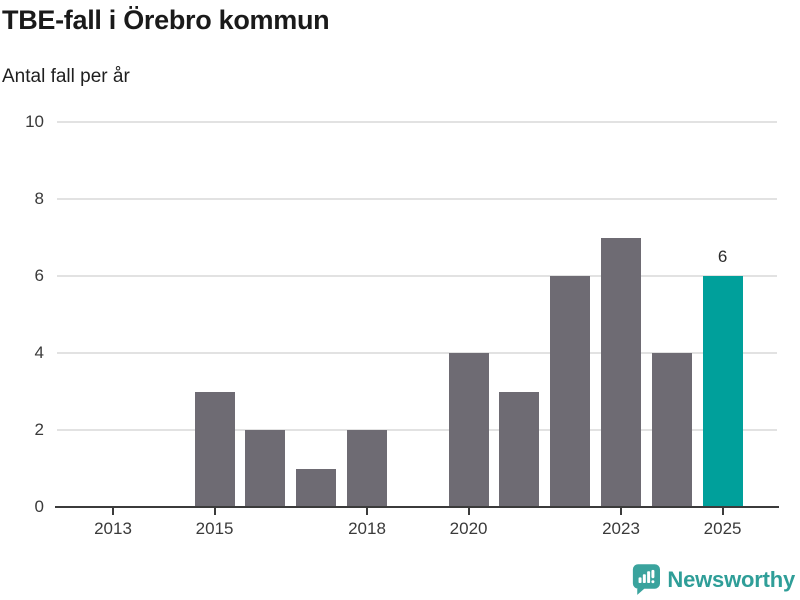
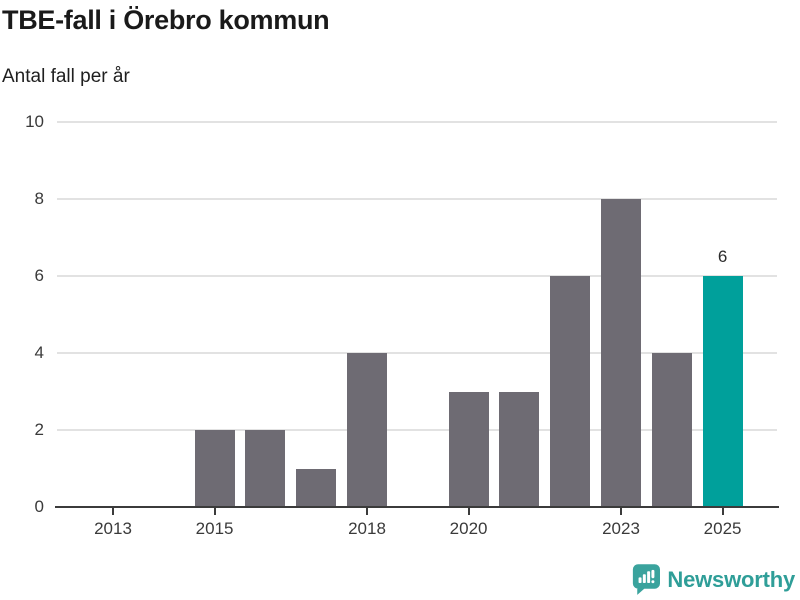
2015: 3 -> 2
2018: 2 -> 4
2020: 4 -> 3
2023: 7 -> 8
